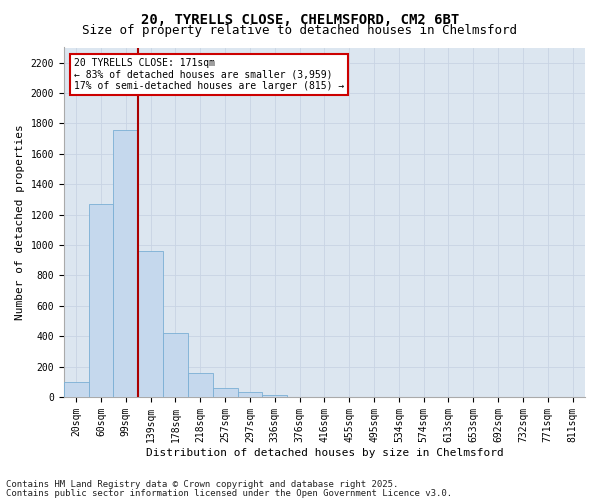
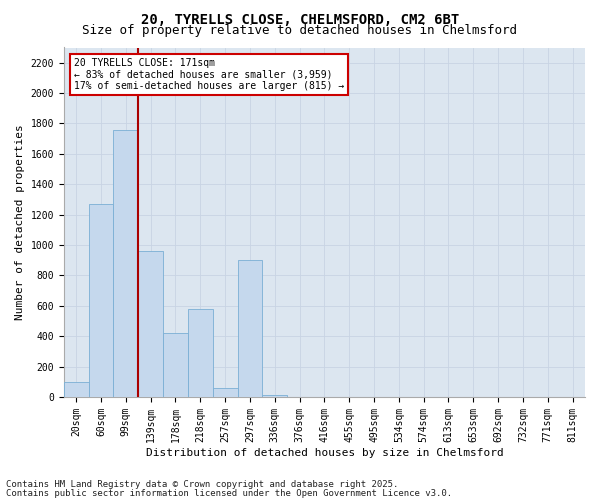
218sqm: 160 -> 580
297sqm: 30 -> 900
